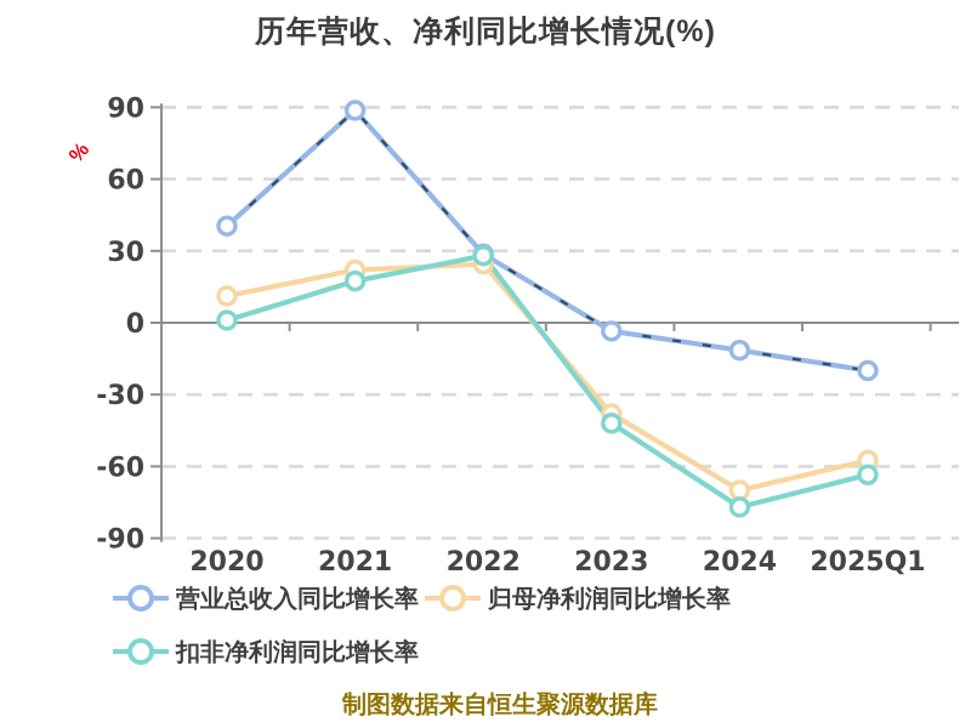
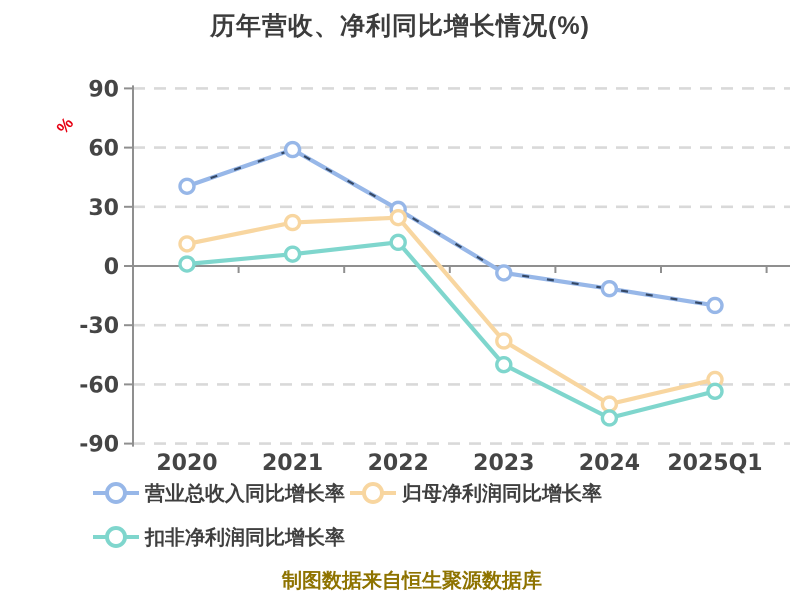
营业总收入同比增长率/2021: 89 -> 59
扣非净利润同比增长率/2021: 17 -> 6
扣非净利润同比增长率/2022: 28 -> 12
扣非净利润同比增长率/2023: -42 -> -50
